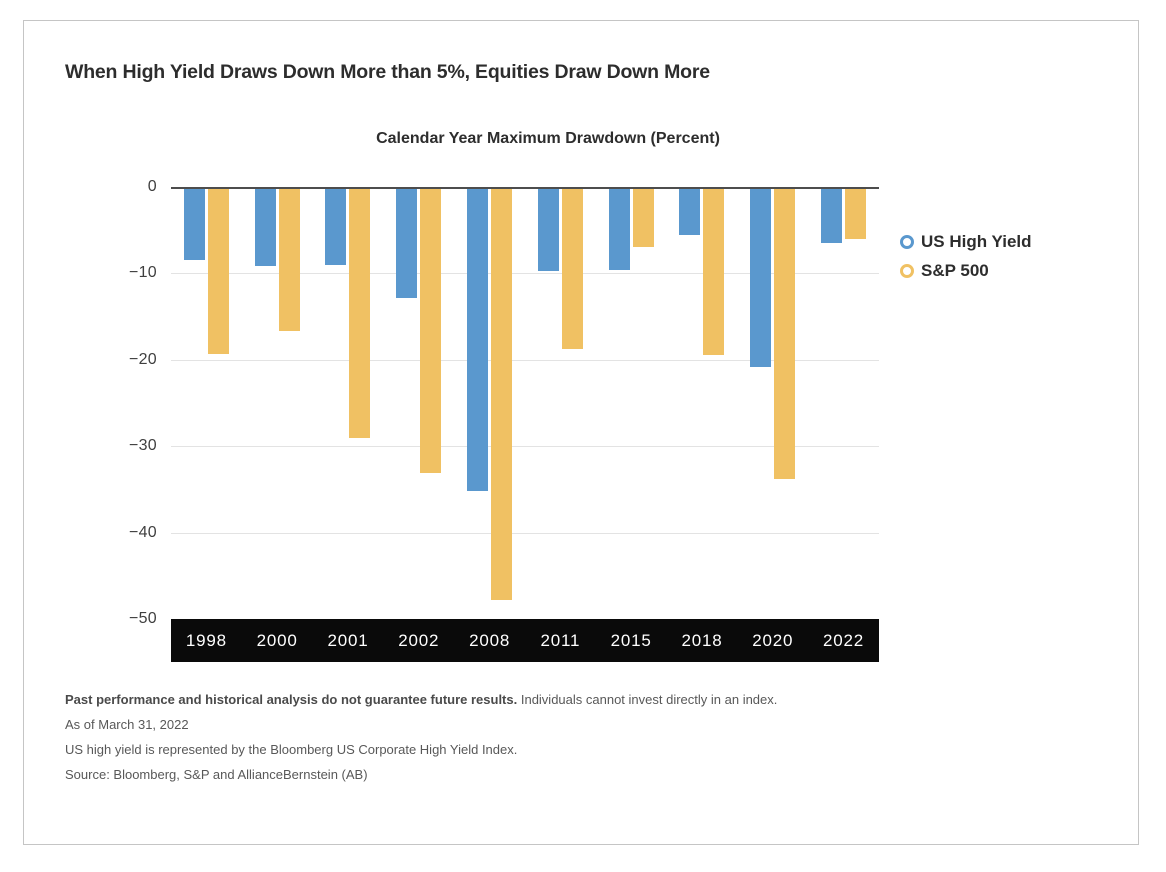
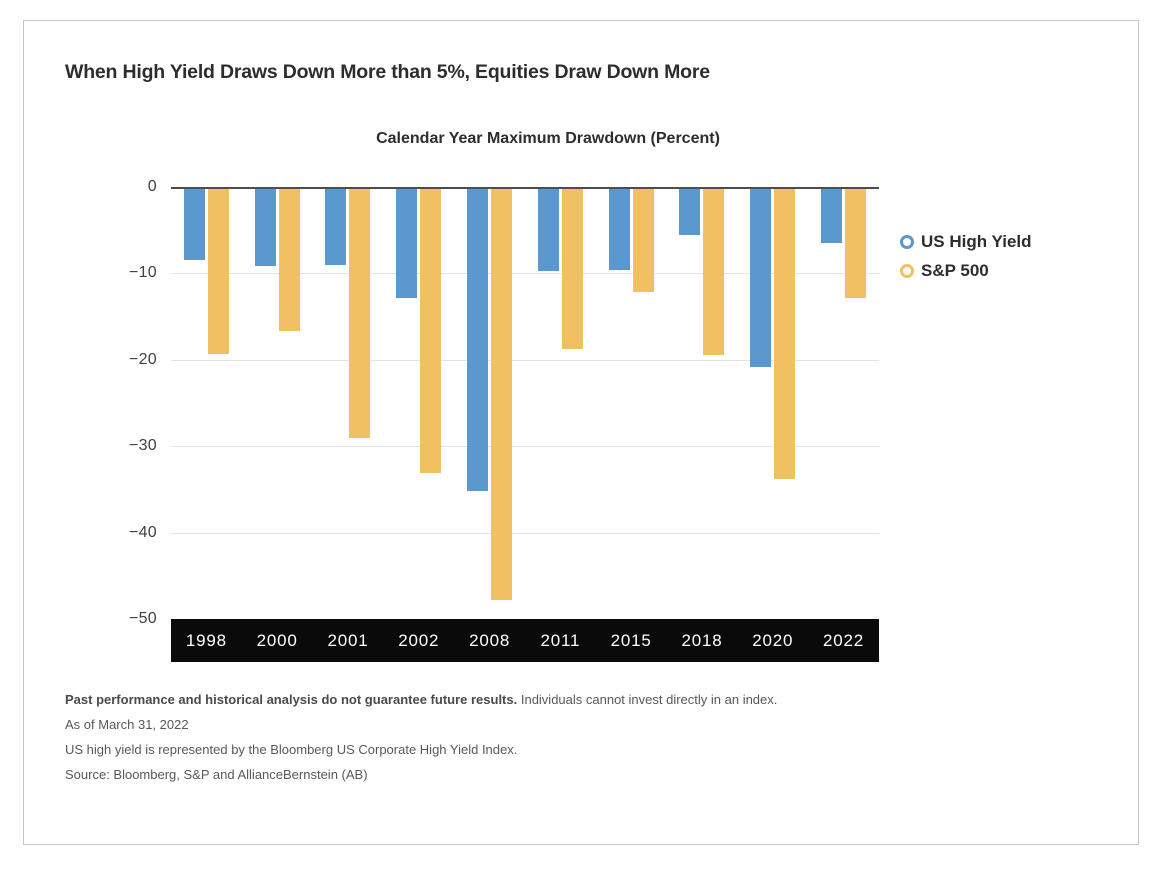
S&P 500/2015: -7 -> -12
S&P 500/2022: -6 -> -13
